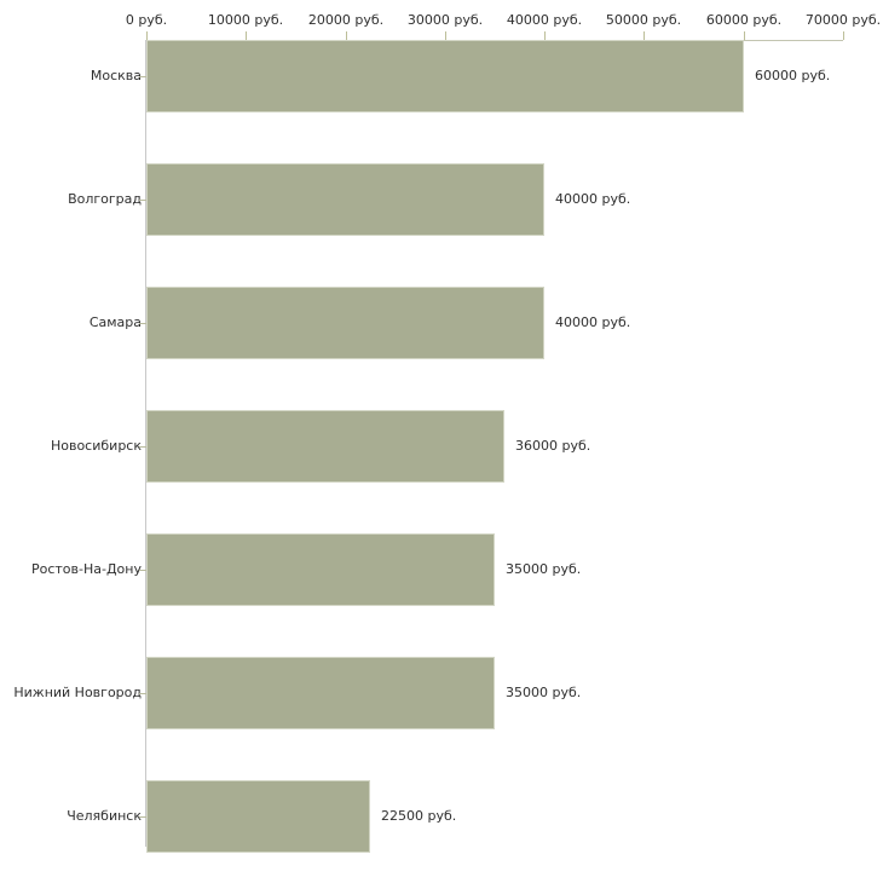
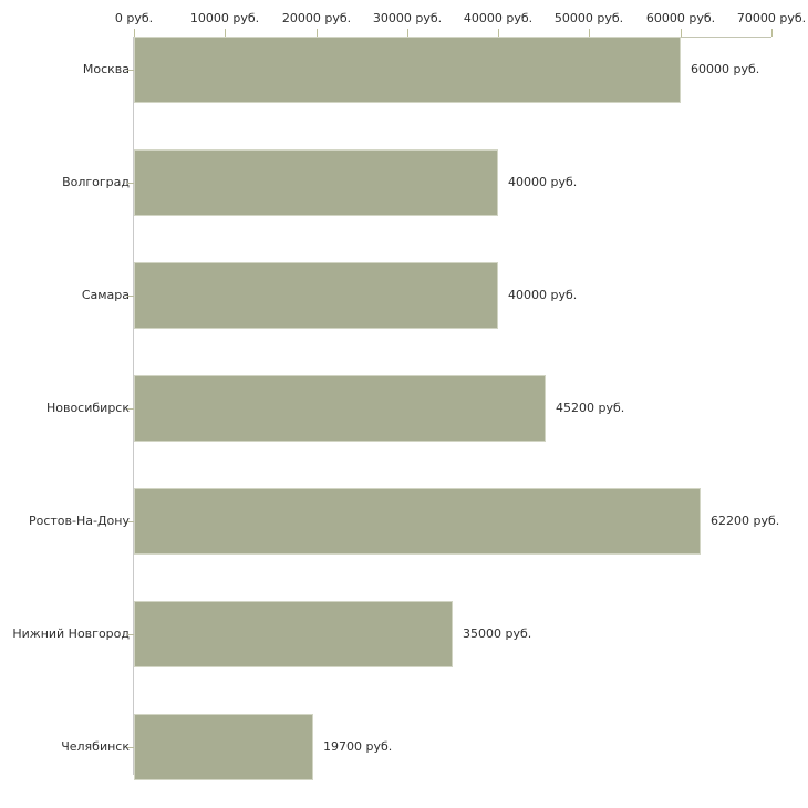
Новосибирск: 36000 -> 45200
Ростов-На-Дону: 35000 -> 62200
Челябинск: 22500 -> 19700
